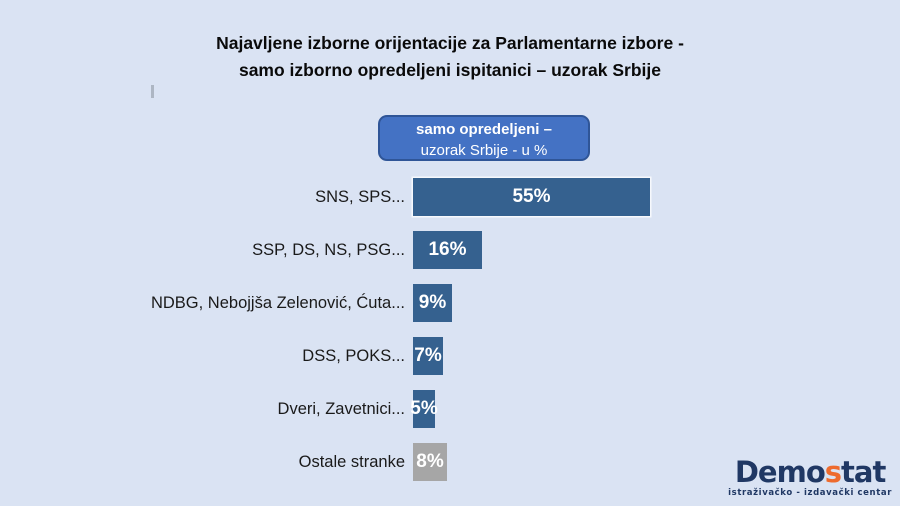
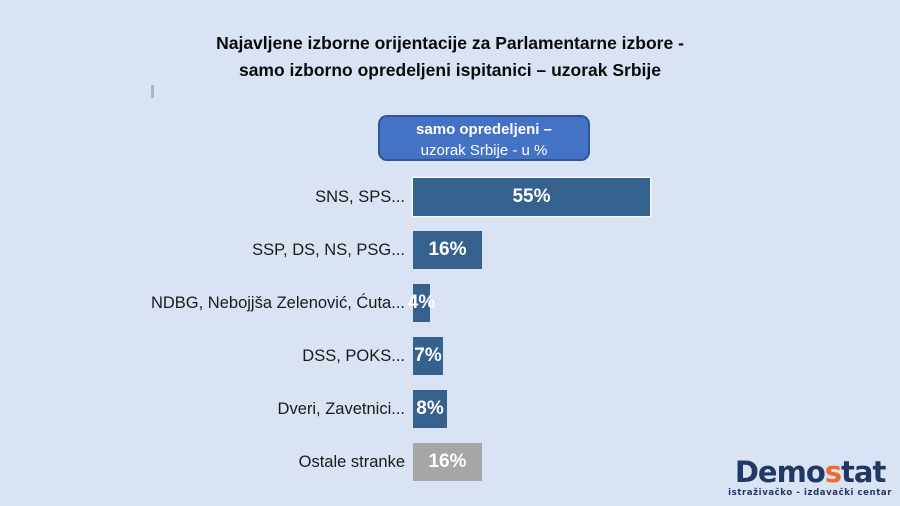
NDBG, Nebojjša Zelenović, Ćuta...: 9% -> 4%
Dveri, Zavetnici...: 5% -> 8%
Ostale stranke: 8% -> 16%
